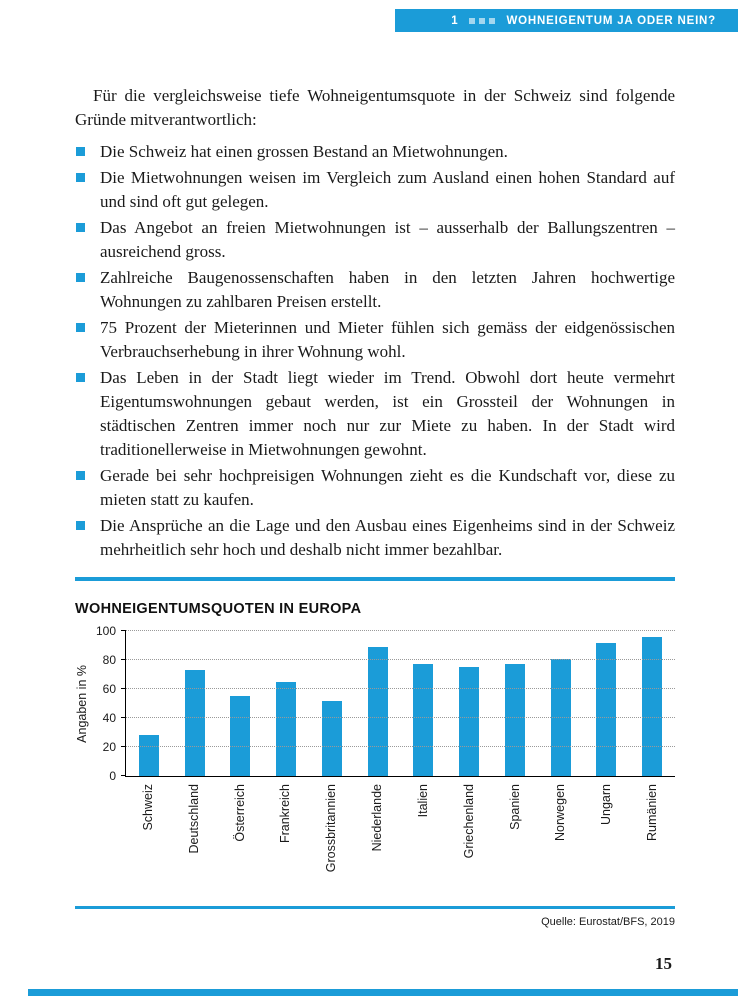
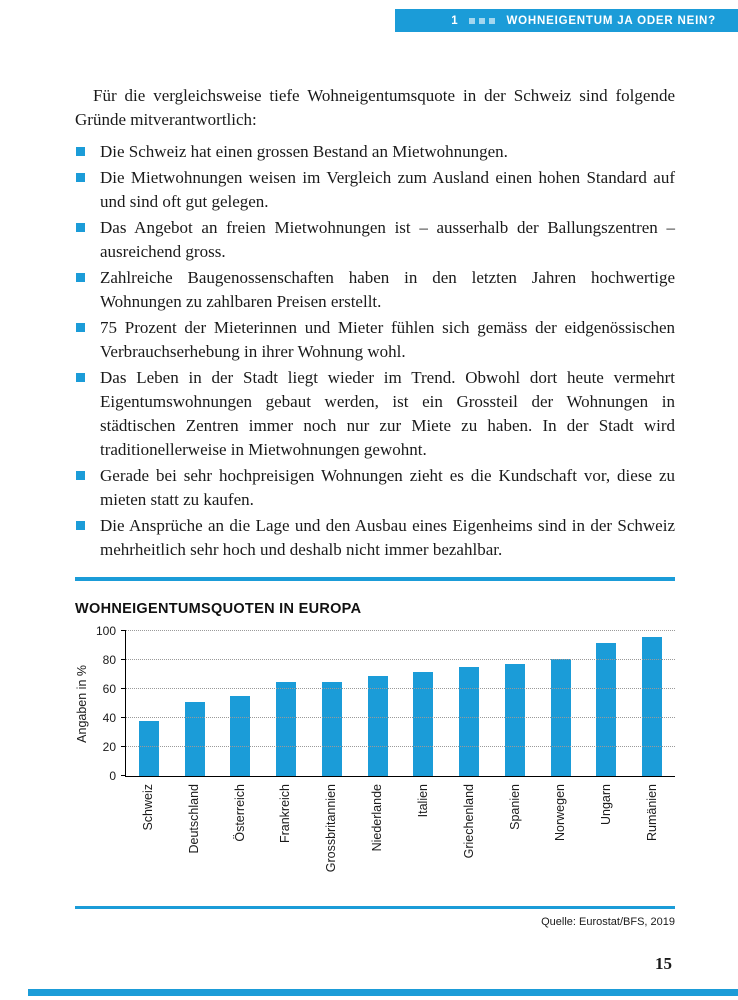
Schweiz: 28 -> 38
Deutschland: 73 -> 51
Grossbritannien: 52 -> 65
Niederlande: 89 -> 69
Italien: 77 -> 72
